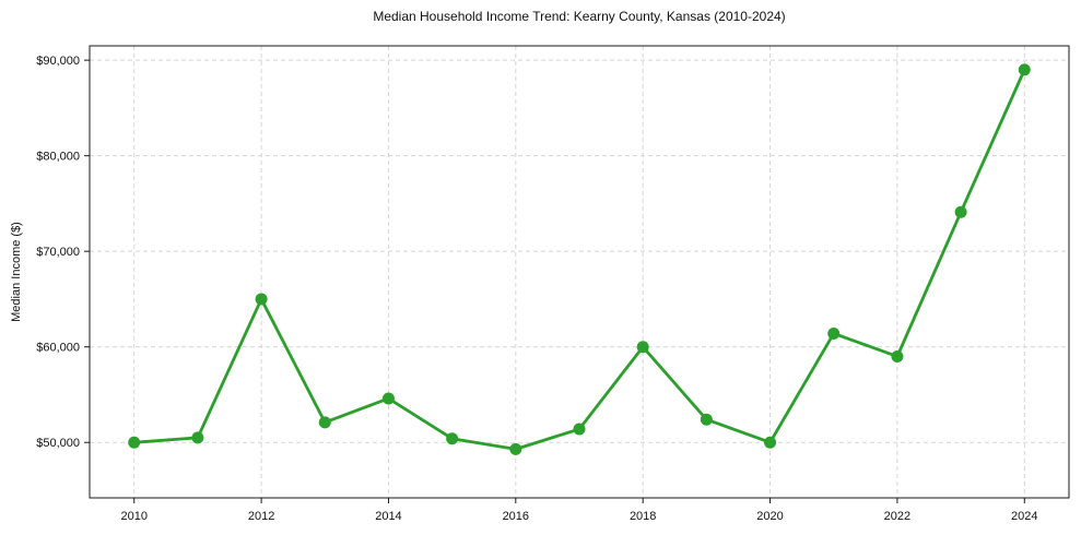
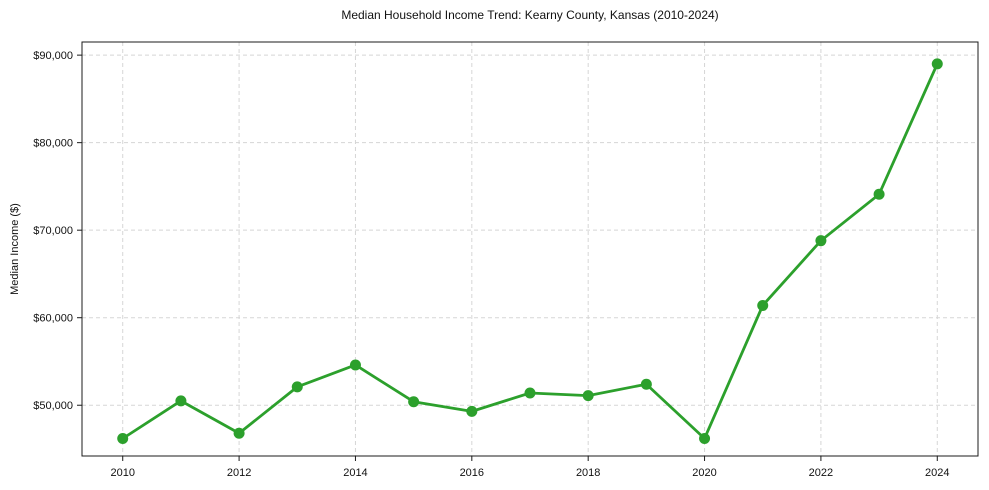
2010: $50000 -> $46000
2012: $65000 -> $47000
2018: $60000 -> $51000
2020: $50000 -> $46000
2022: $59000 -> $69000
